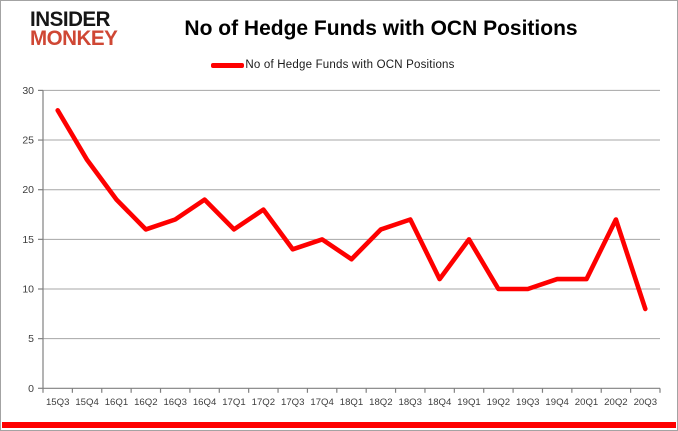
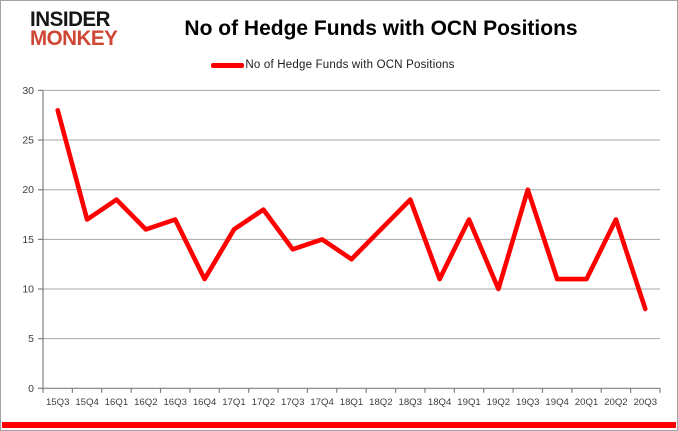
15Q4: 23 -> 17
16Q4: 19 -> 11
18Q3: 17 -> 19
19Q1: 15 -> 17
19Q3: 10 -> 20
